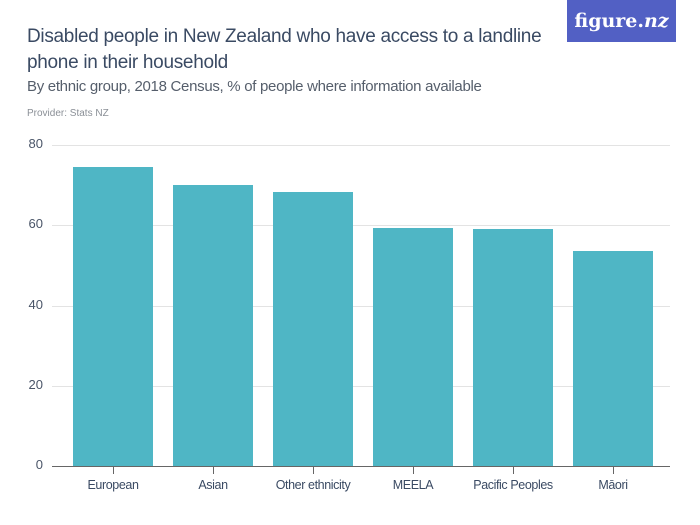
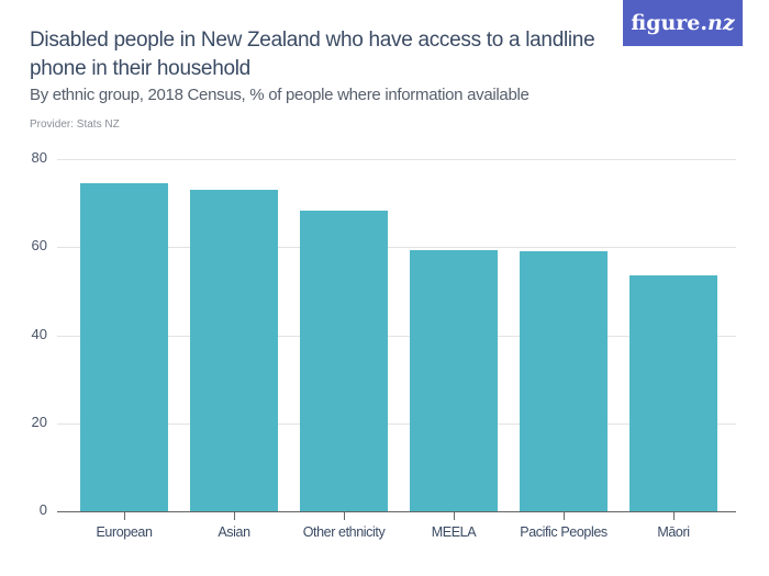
Asian: 70 -> 73
